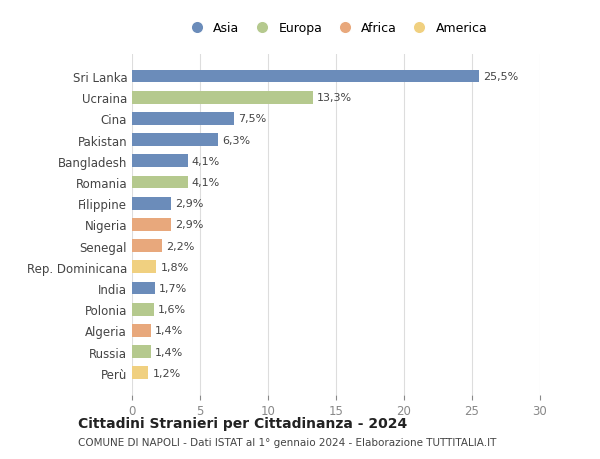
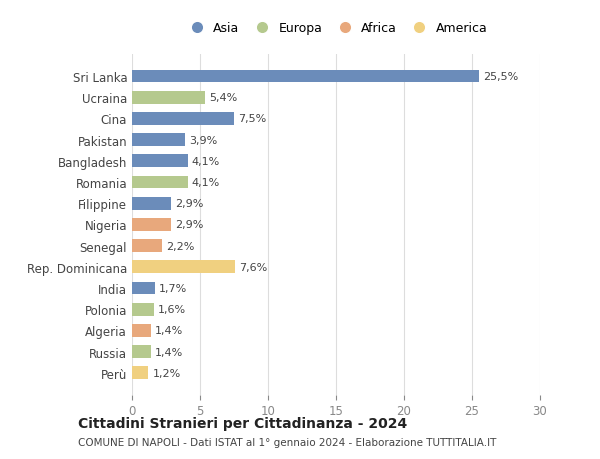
Ucraina: 13,3% -> 5,4%
Pakistan: 6,3% -> 3,9%
Rep. Dominicana: 1,8% -> 7,6%
